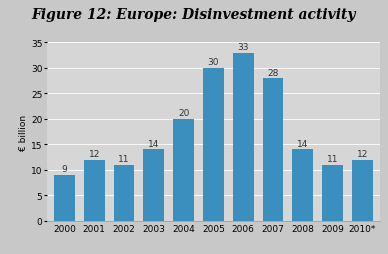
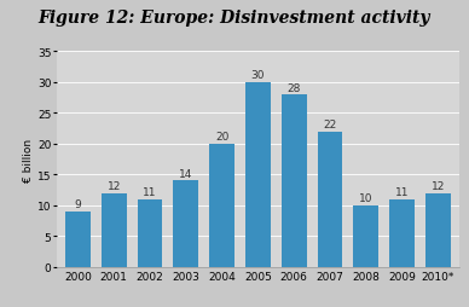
2006: 33 -> 28
2007: 28 -> 22
2008: 14 -> 10
